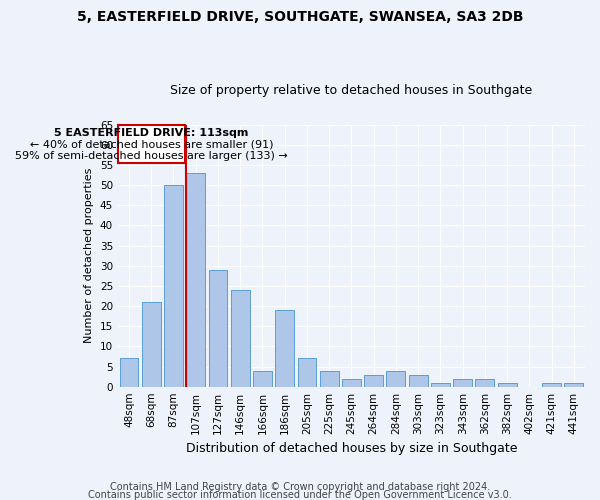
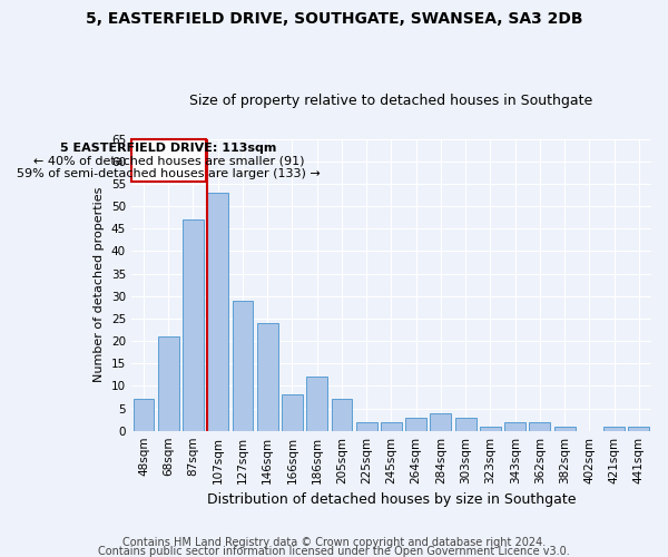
87sqm: 50 -> 47
166sqm: 4 -> 8
186sqm: 19 -> 12
225sqm: 4 -> 2
